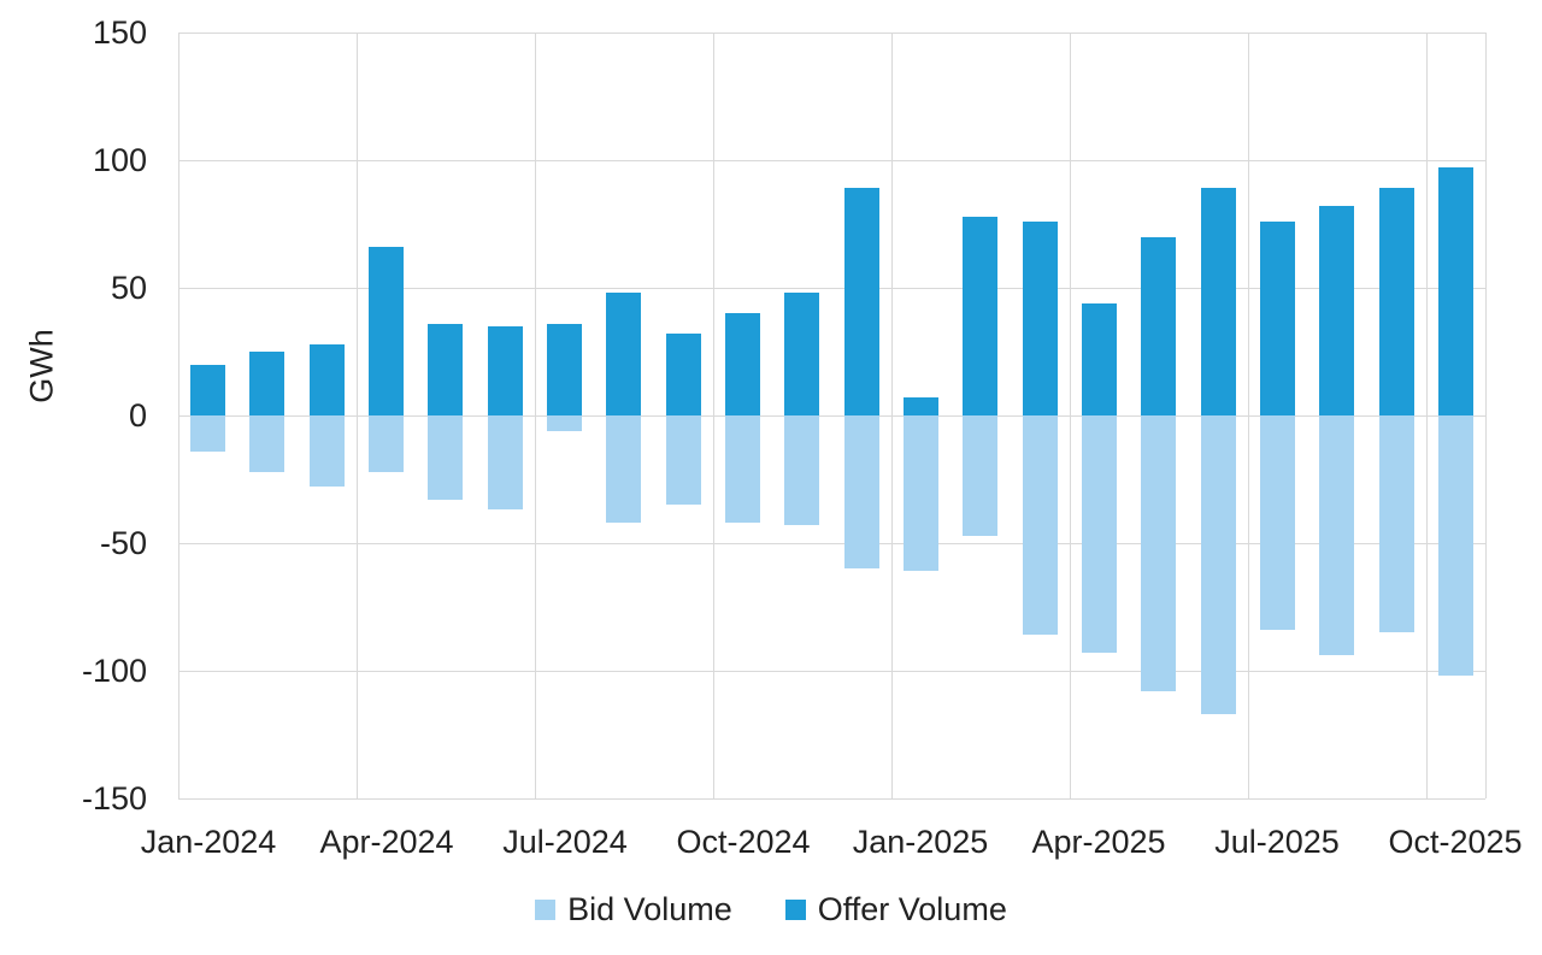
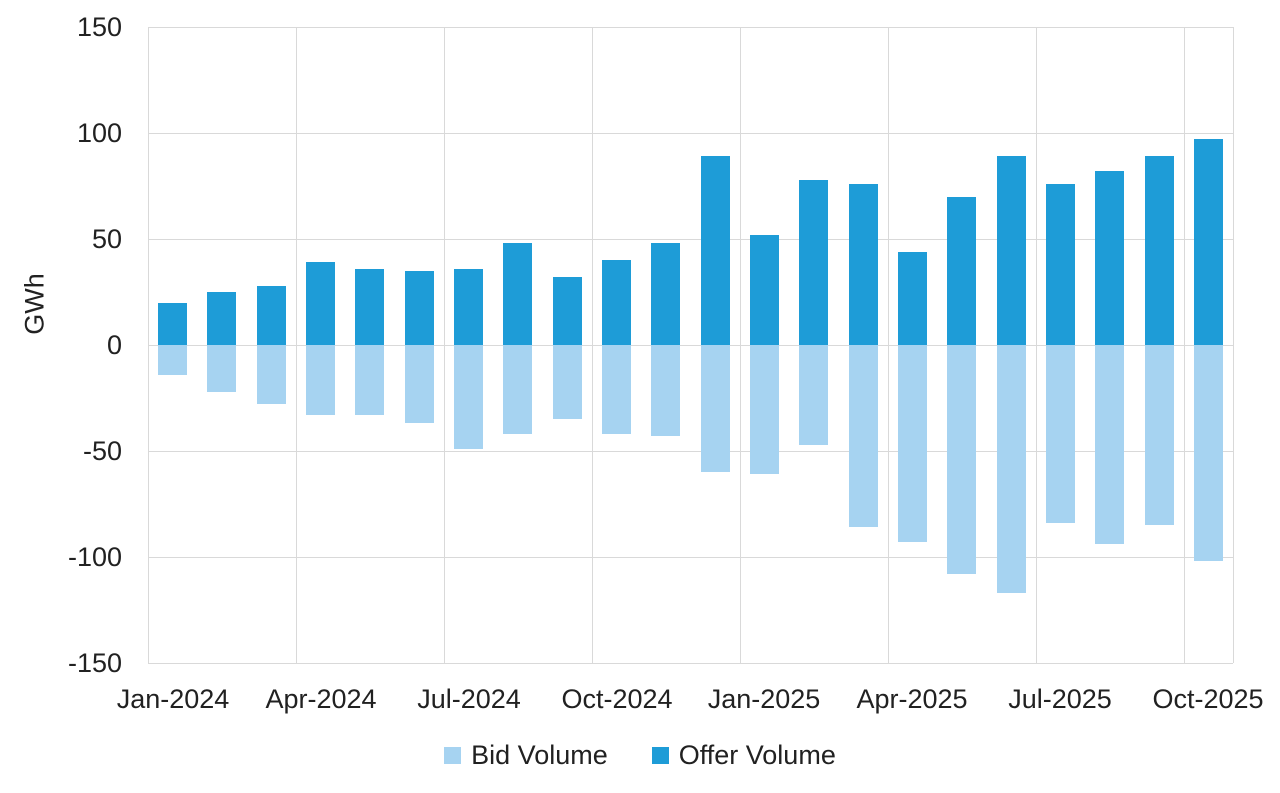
Bid Volume/Apr-2024: -22 -> -33
Offer Volume/Apr-2024: 66 -> 39
Bid Volume/Jul-2024: -6 -> -49
Offer Volume/Jan-2025: 7 -> 52
